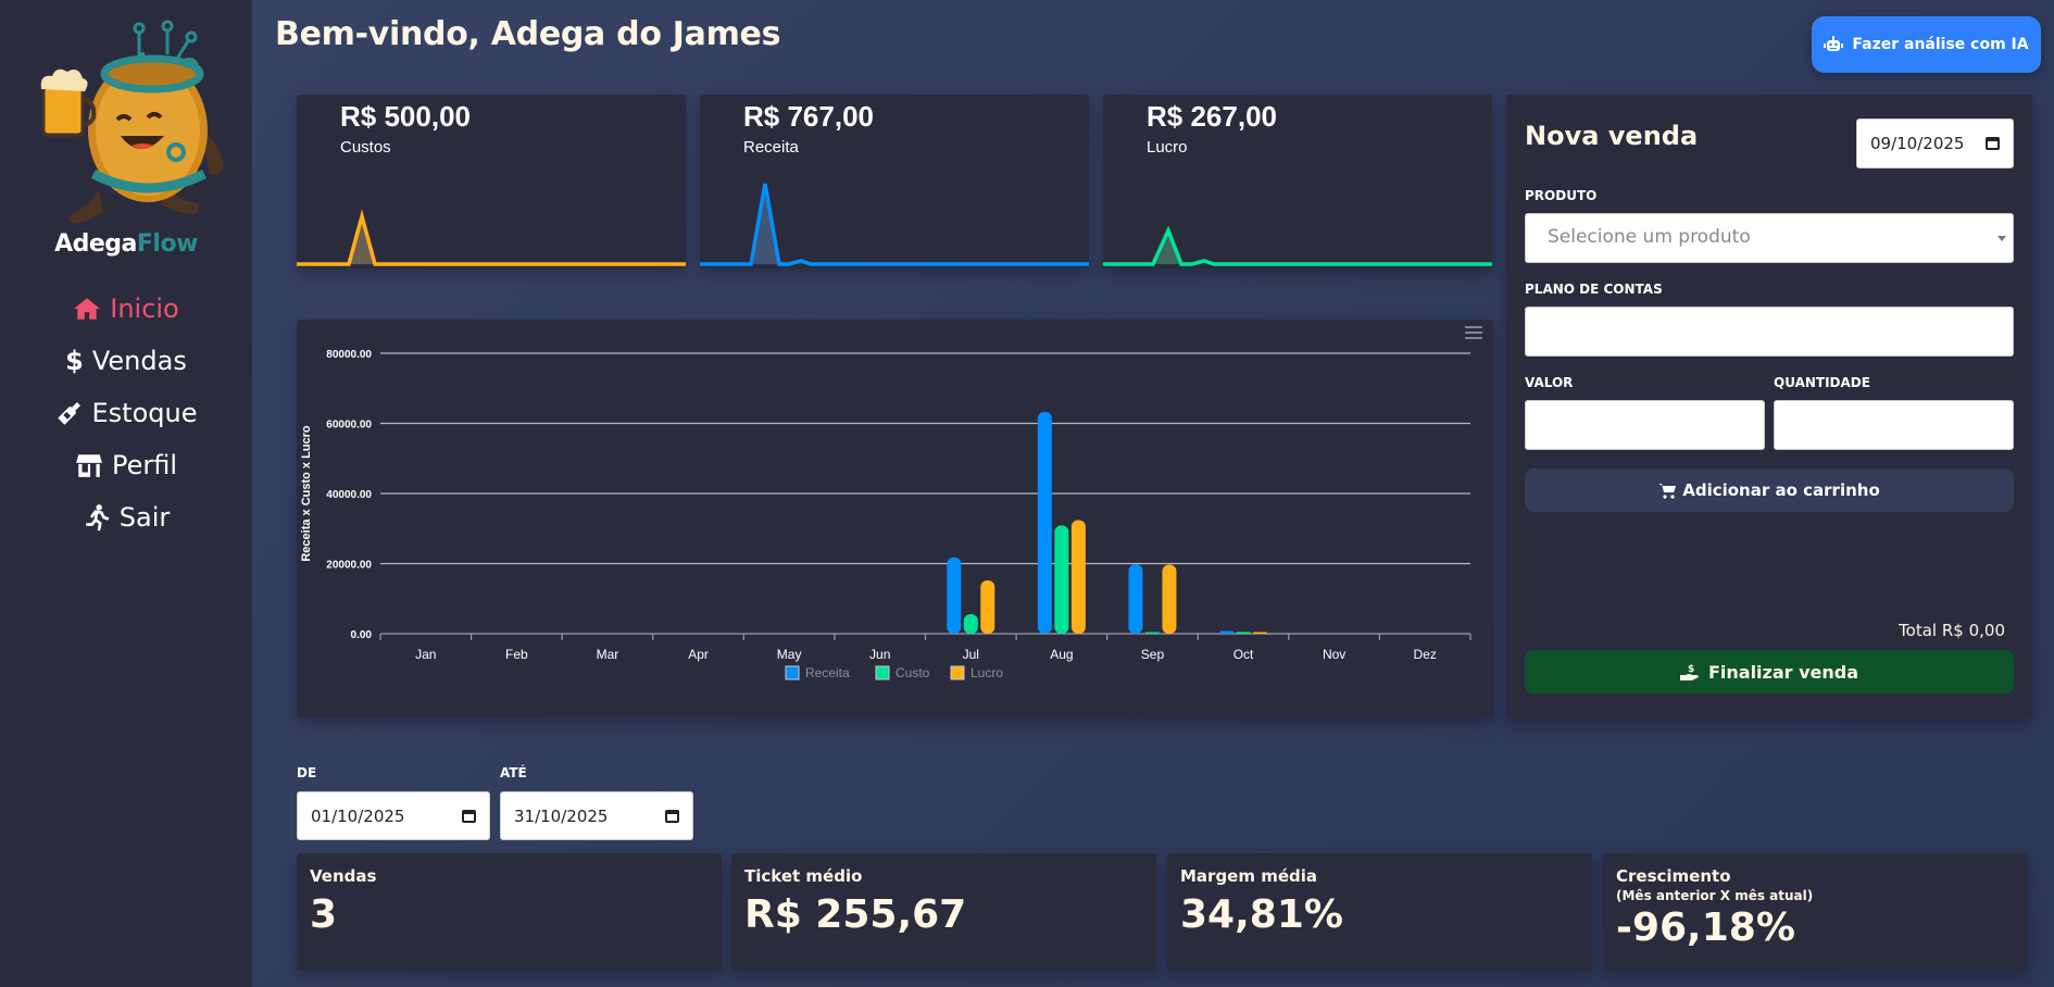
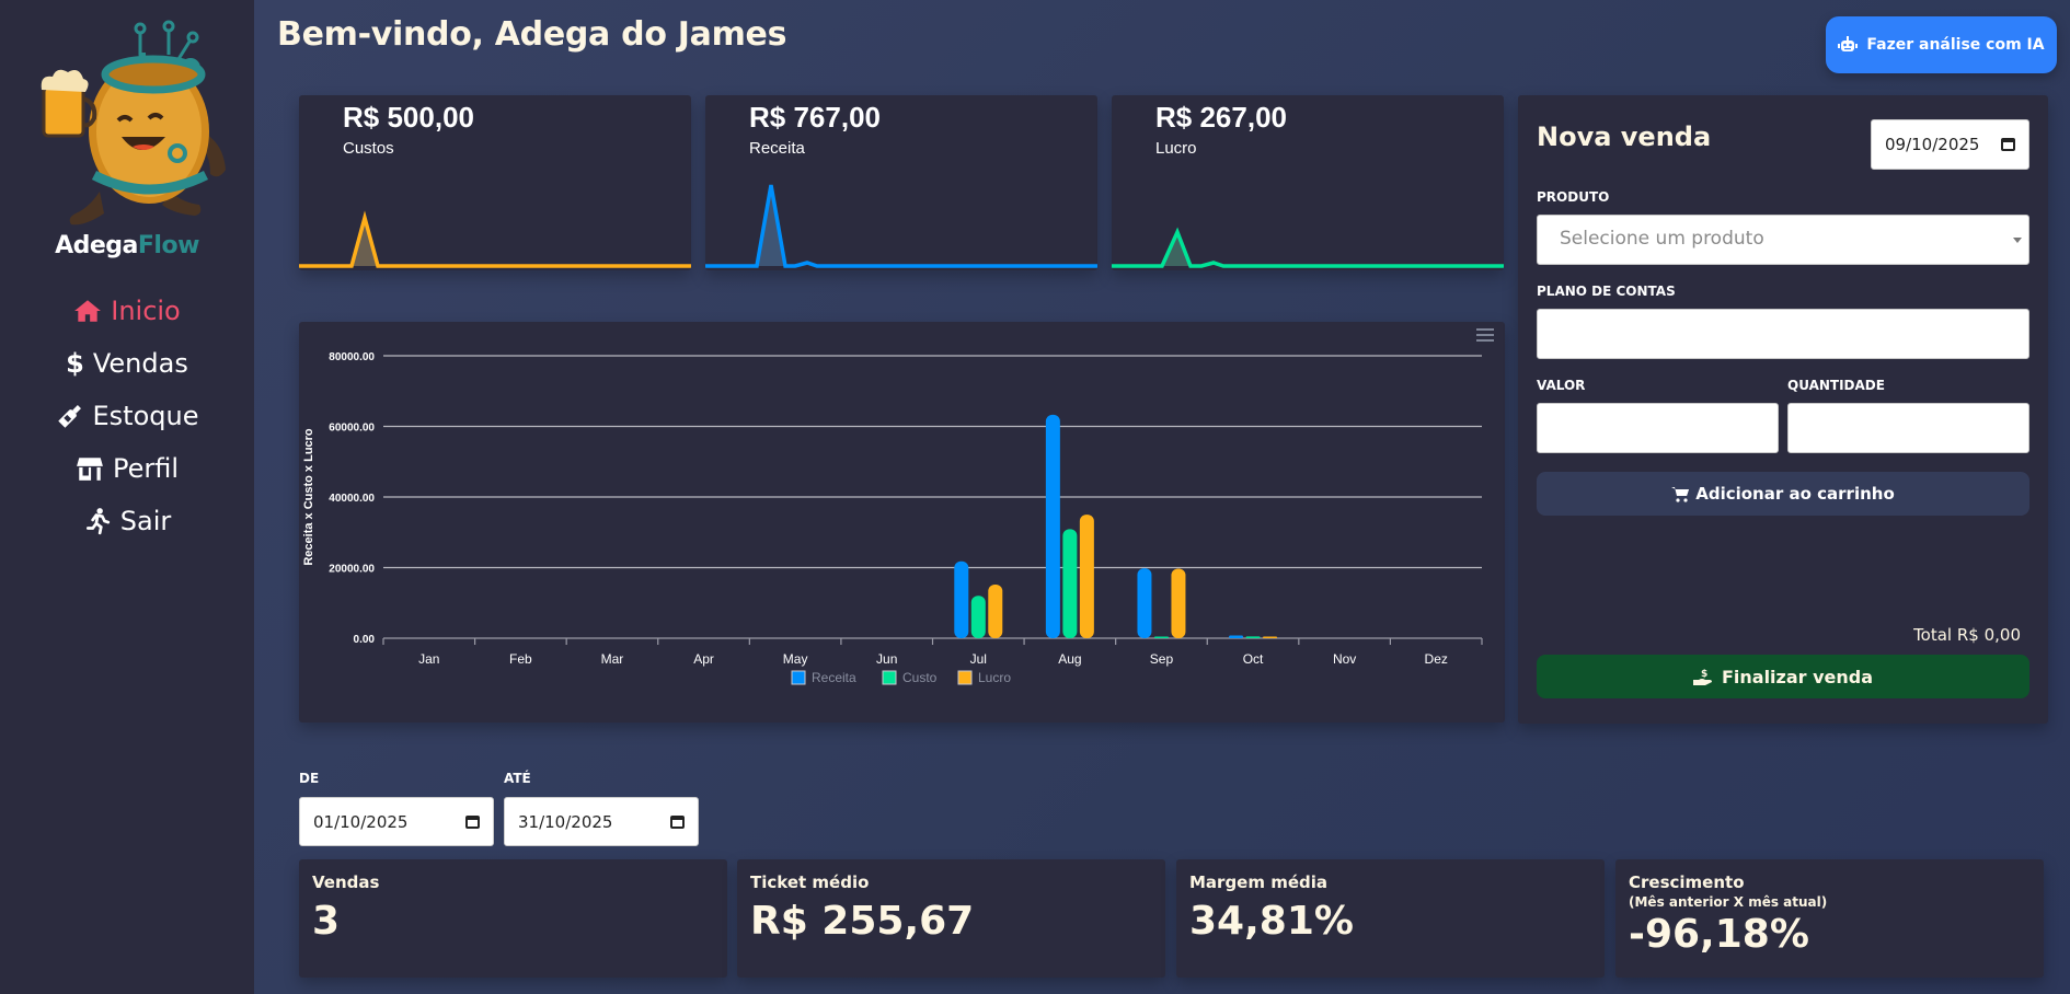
Custo/Jul: 6000 -> 12000
Lucro/Aug: 32000 -> 35000
